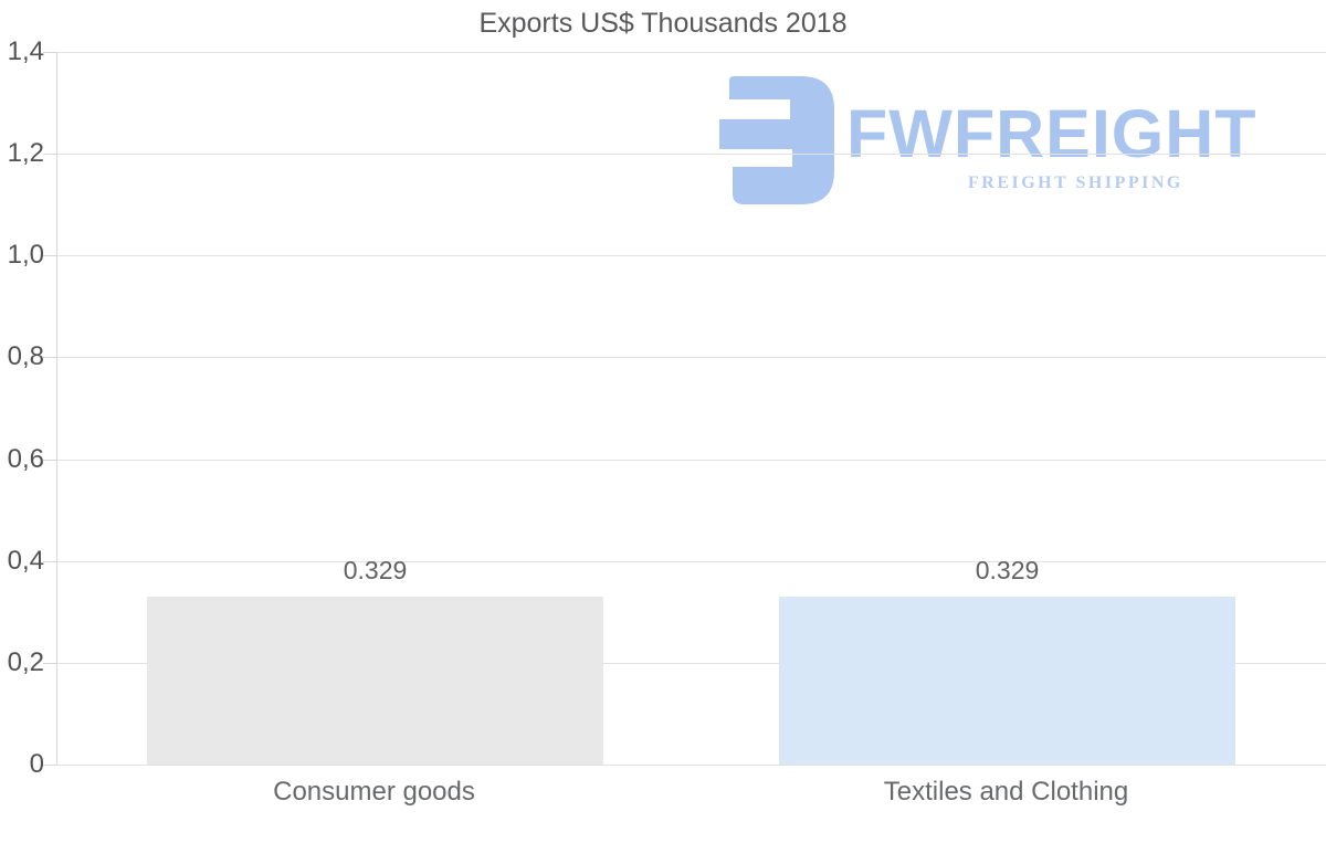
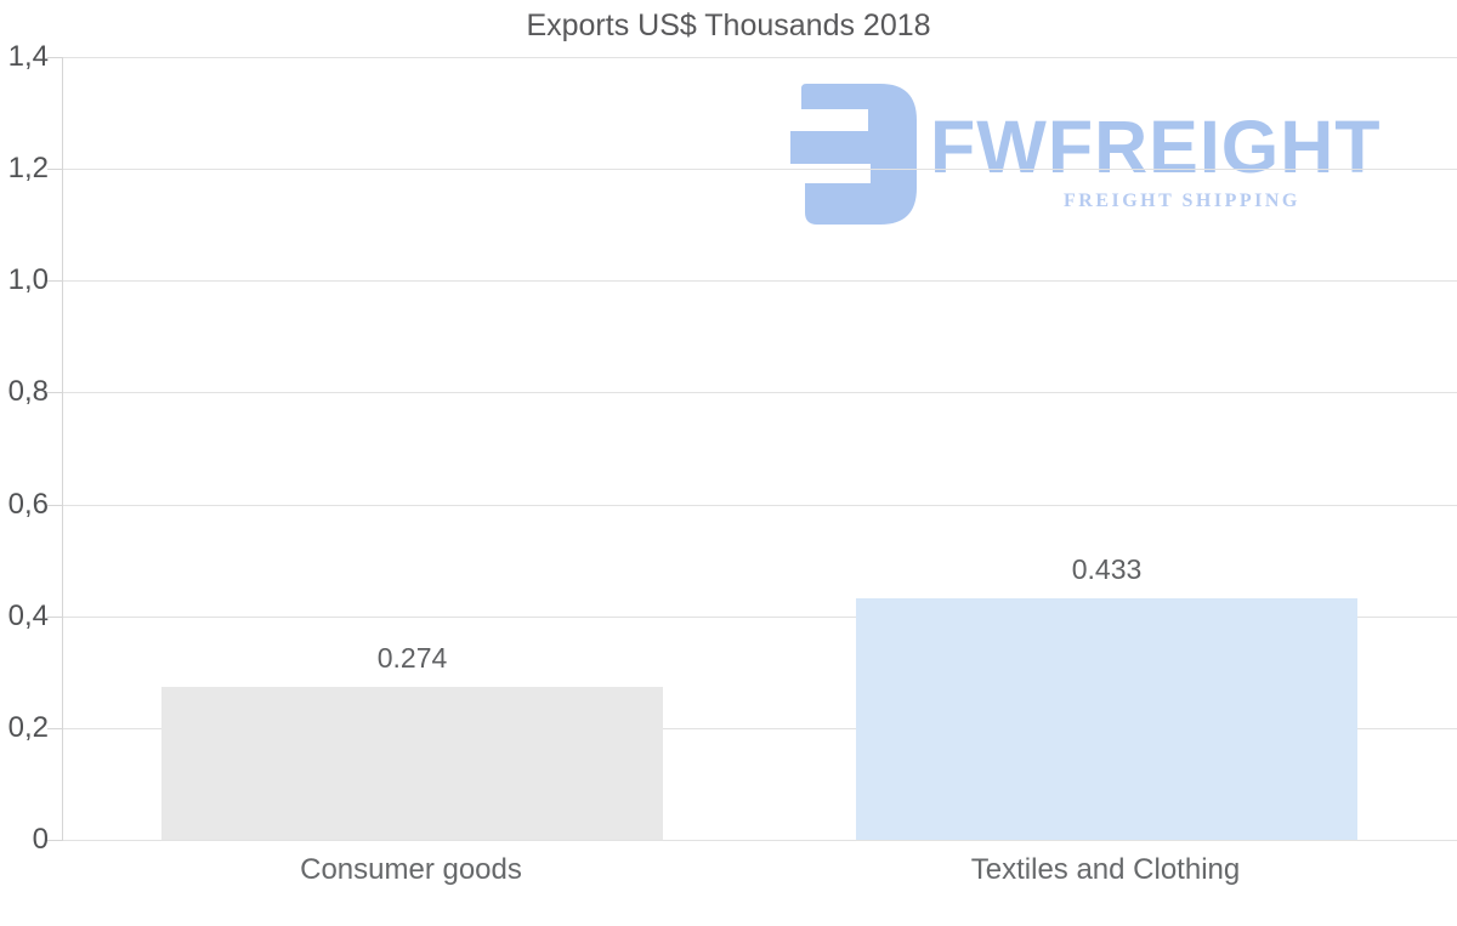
Consumer goods: 0.329 -> 0.274
Textiles and Clothing: 0.329 -> 0.433
